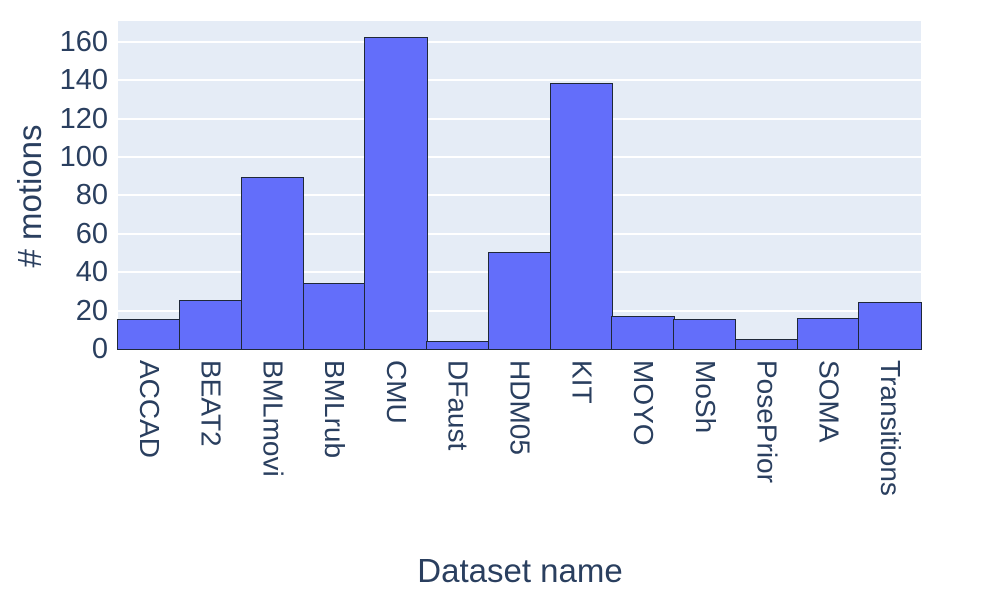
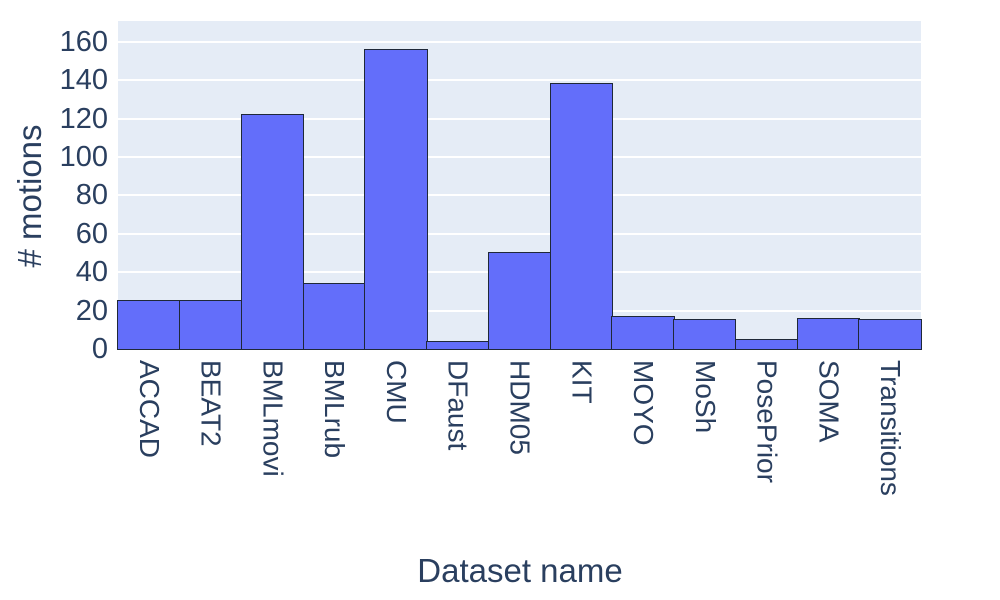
ACCAD: 15 -> 25
BMLmovi: 89 -> 122
CMU: 162 -> 156
Transitions: 24 -> 15
